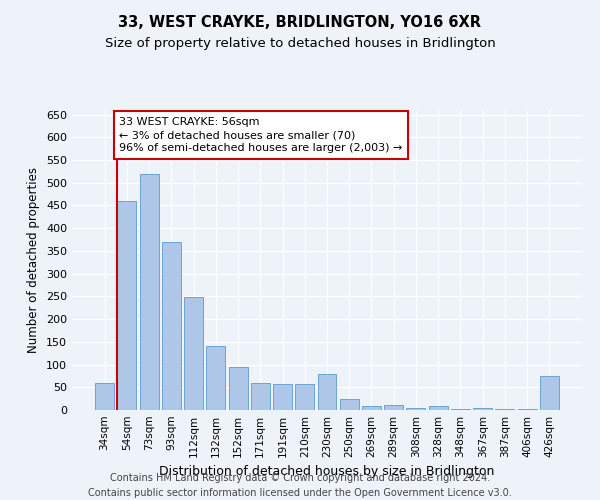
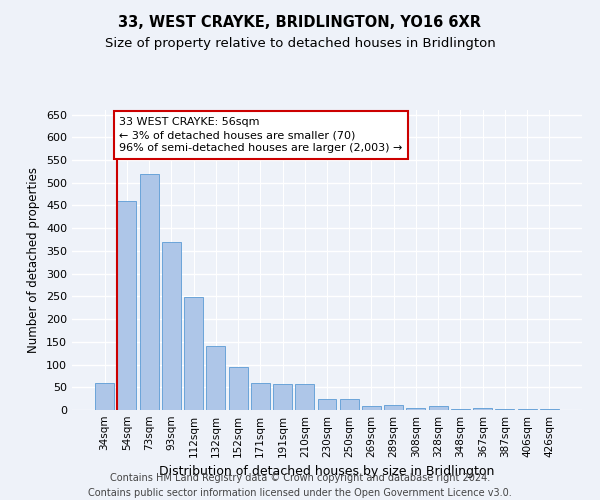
230sqm: 80 -> 25
426sqm: 75 -> 2
